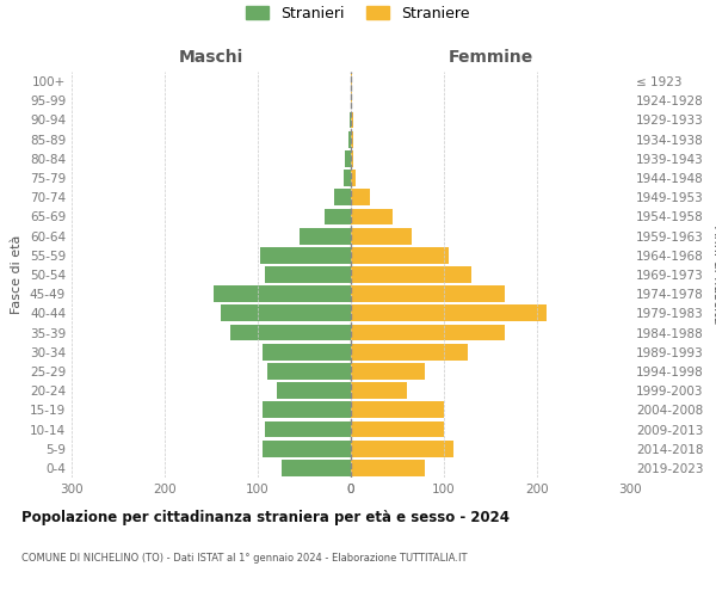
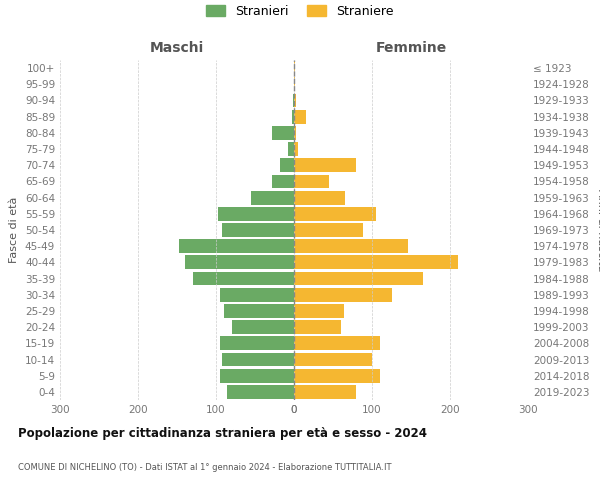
Maschi/80-84: 7 -> 28
Maschi/0-4: 75 -> 86
Femmine/1934-1938: 2 -> 16
Femmine/1949-1953: 20 -> 80
Femmine/1969-1973: 130 -> 88
Femmine/1974-1978: 165 -> 146
Femmine/1994-1998: 80 -> 64
Femmine/2004-2008: 100 -> 110
